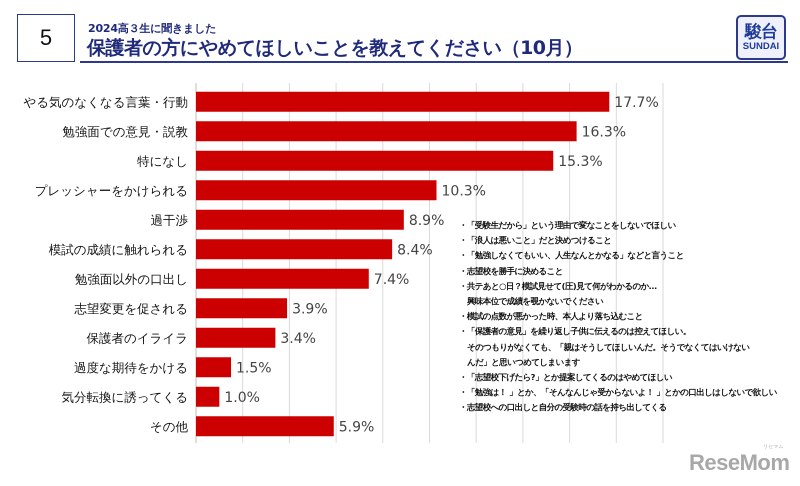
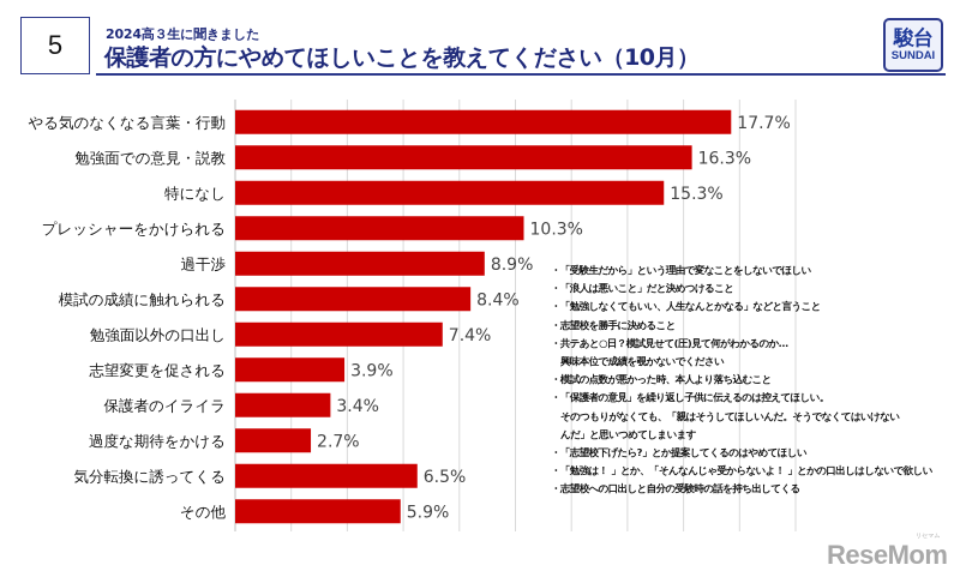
過度な期待をかける: 1.5% -> 2.7%
気分転換に誘ってくる: 1.0% -> 6.5%
